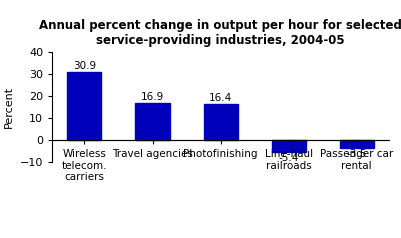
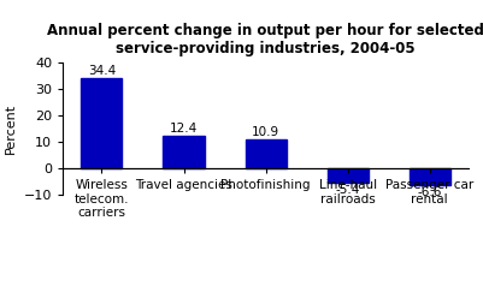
Wireless telecom. carriers: 30.9 -> 34.4
Travel agencies: 16.9 -> 12.4
Photofinishing: 16.4 -> 10.9
Passenger car rental: -3.5 -> -6.6
